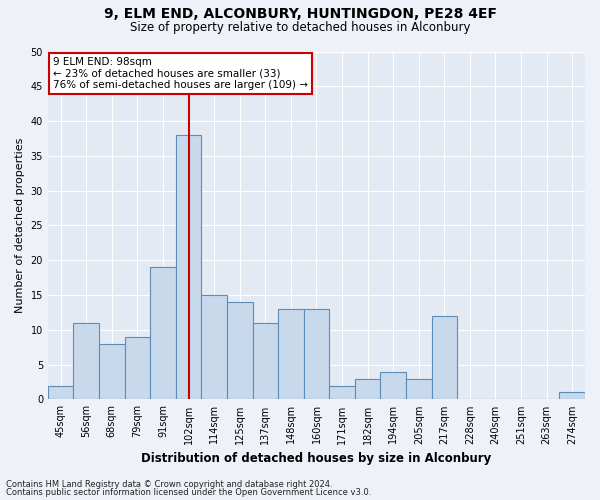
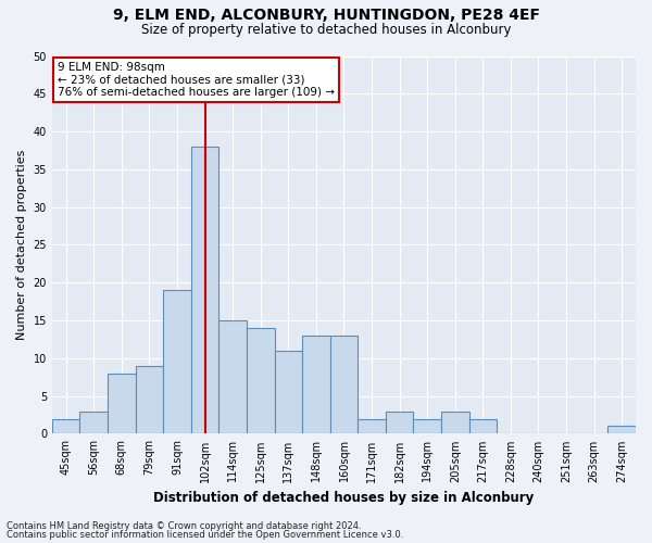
56sqm: 11 -> 3
194sqm: 4 -> 2
217sqm: 12 -> 2
